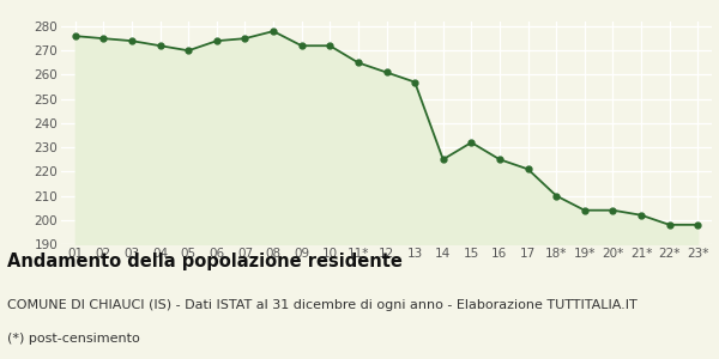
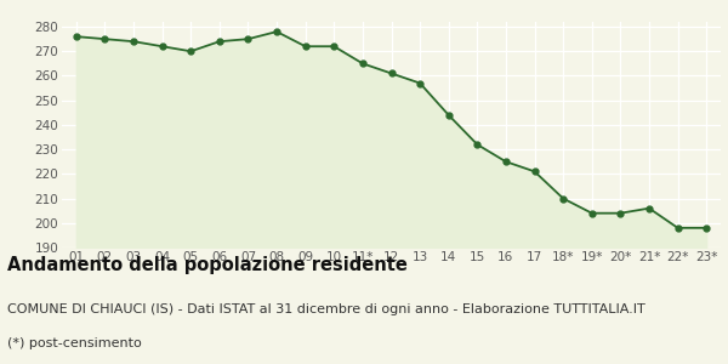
14: 225 -> 244
21*: 202 -> 206
